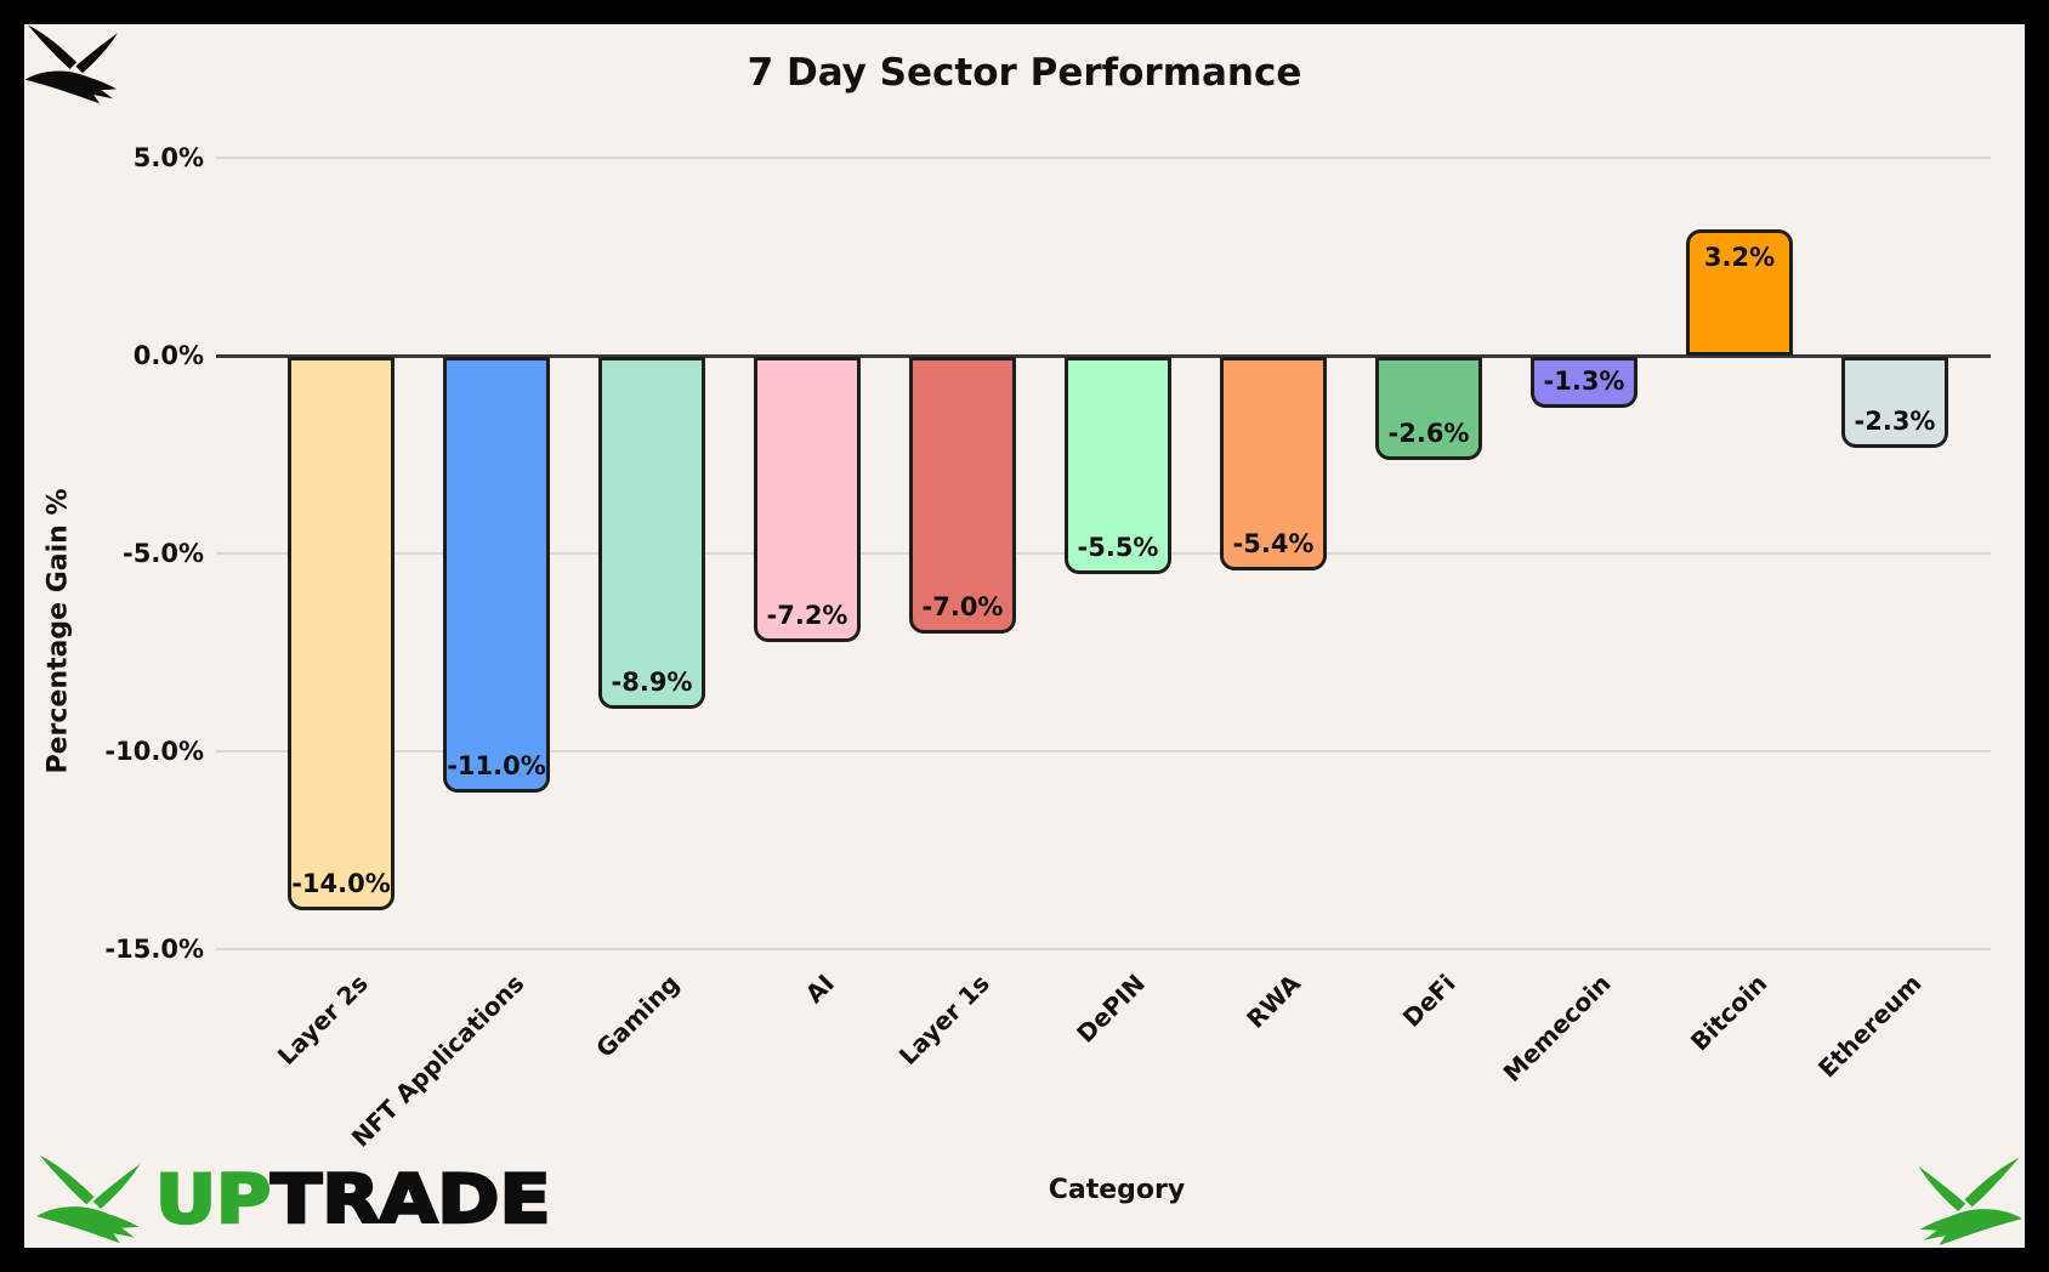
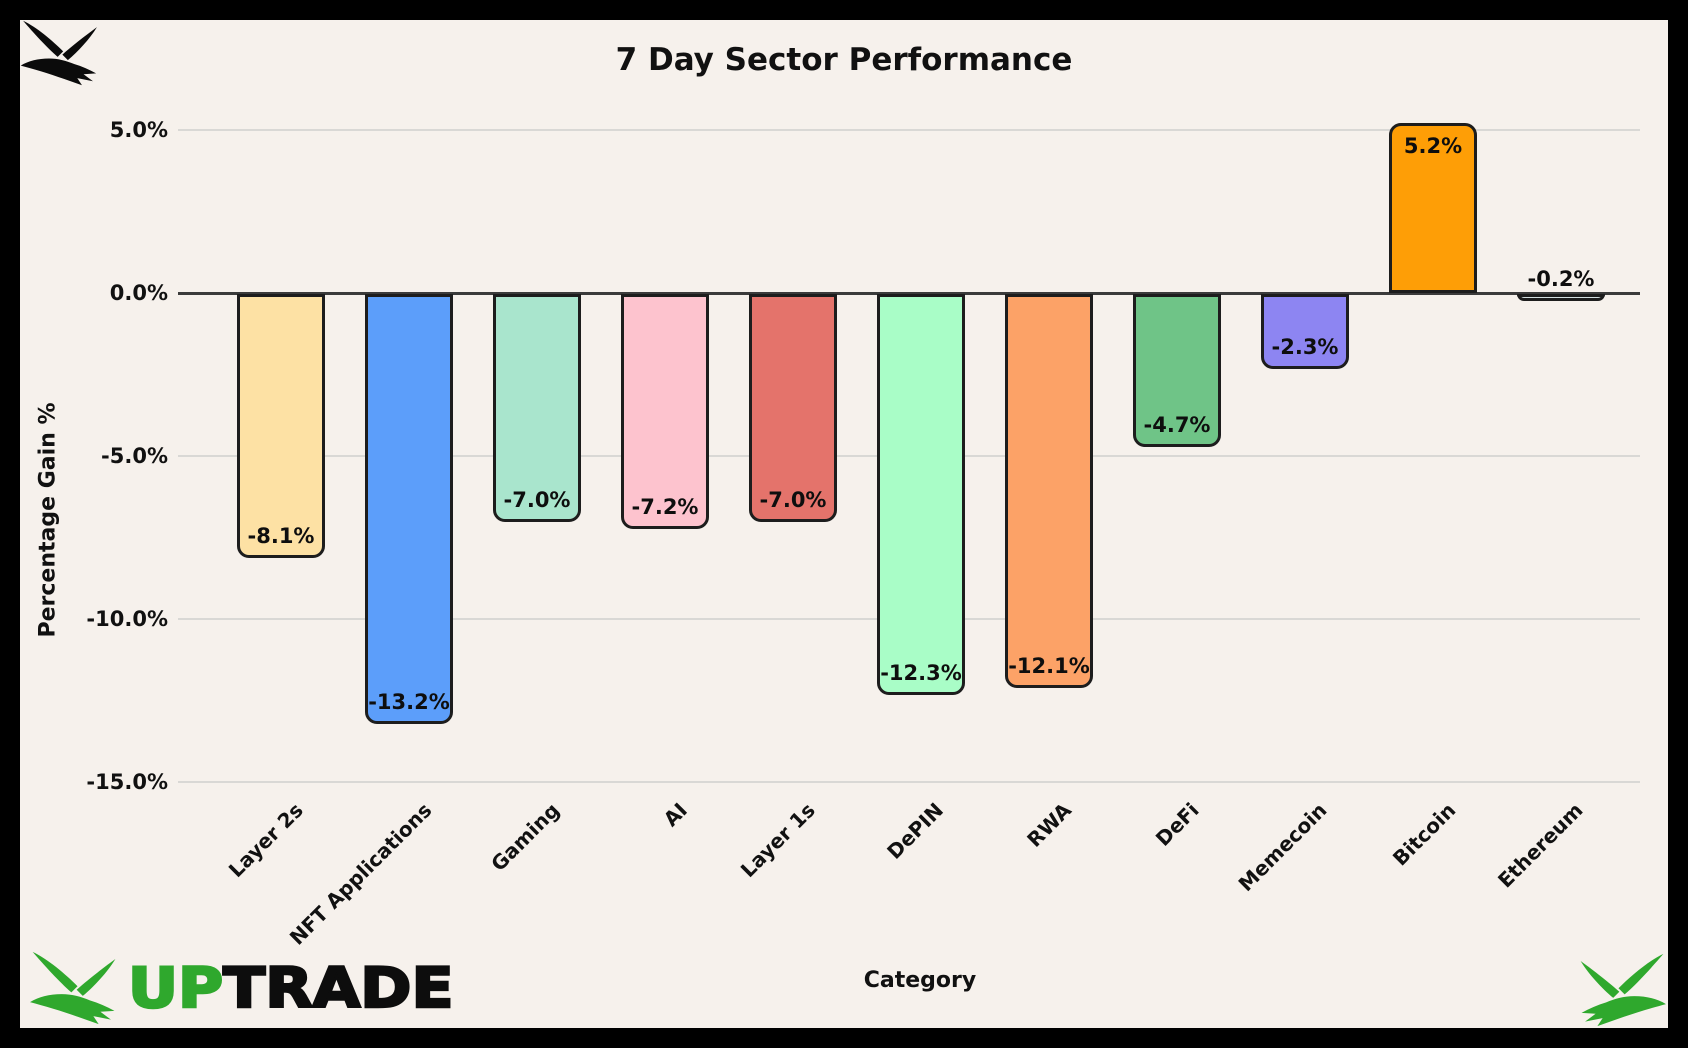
Layer 2s: -14.0% -> -8.1%
NFT Applications: -11.0% -> -13.2%
Gaming: -8.9% -> -7.0%
DePIN: -5.5% -> -12.3%
RWA: -5.4% -> -12.1%
DeFi: -2.6% -> -4.7%
Memecoin: -1.3% -> -2.3%
Bitcoin: 3.2% -> 5.2%
Ethereum: -2.3% -> -0.2%
